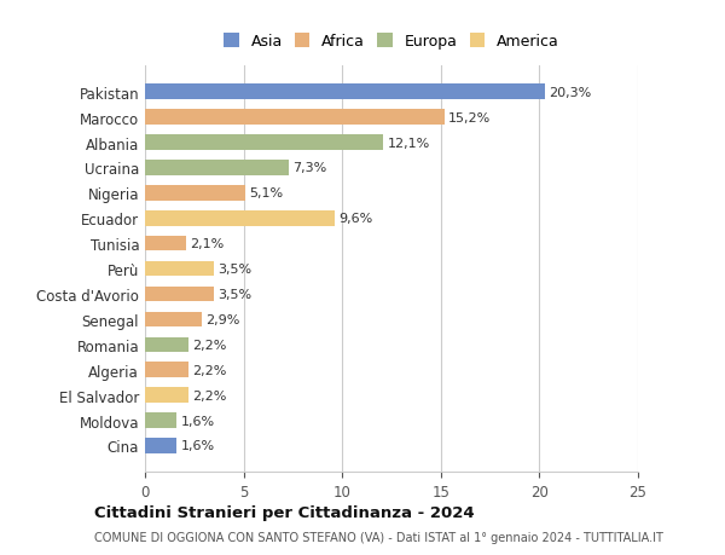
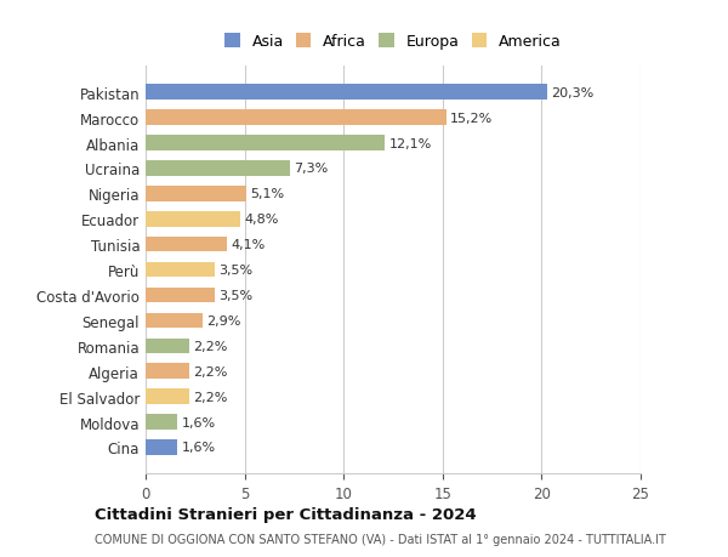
Ecuador: 9,6% -> 4,8%
Tunisia: 2,1% -> 4,1%
